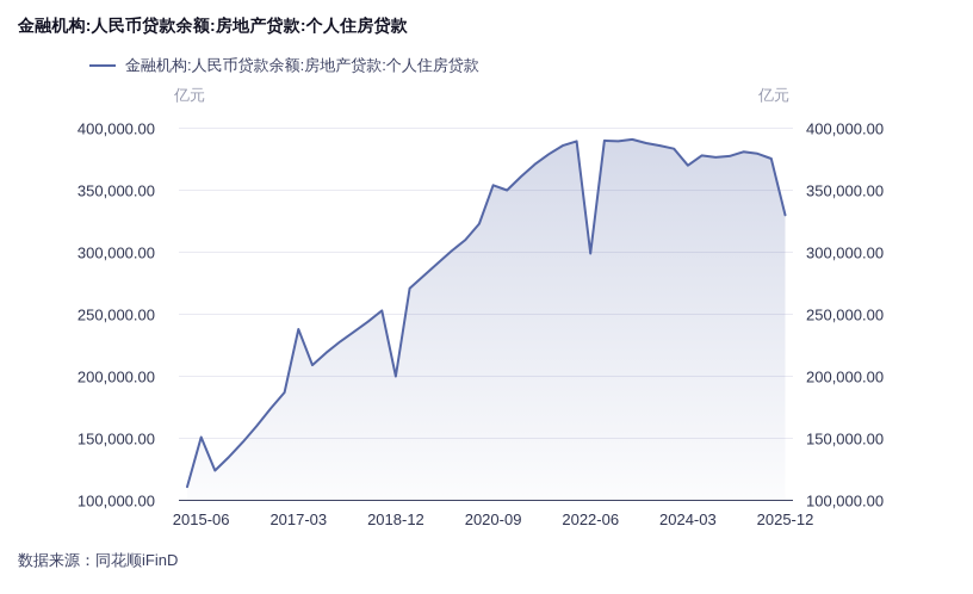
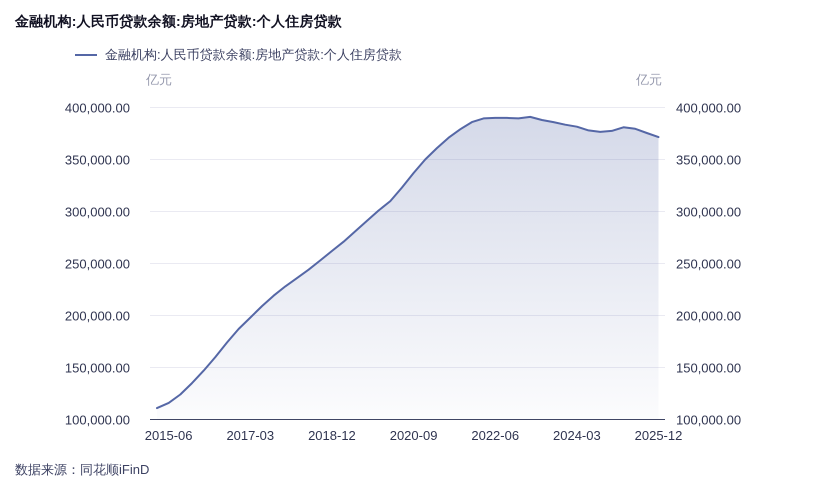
2015-06: 151000 -> 116000
2017-03: 238000 -> 198000
2018-12: 200000 -> 262000
2020-09: 354000 -> 337000
2022-06: 299000 -> 390000
2024-03: 370000 -> 382000
2025-12: 330000 -> 372000
